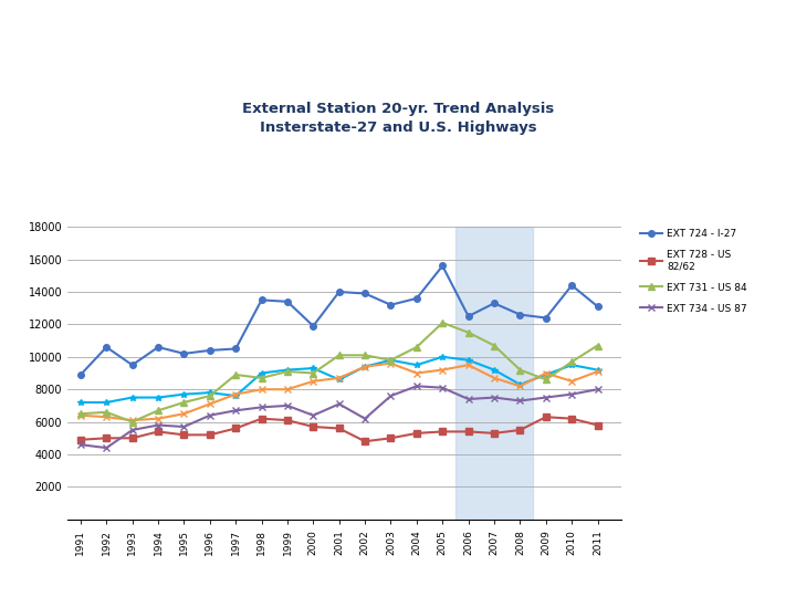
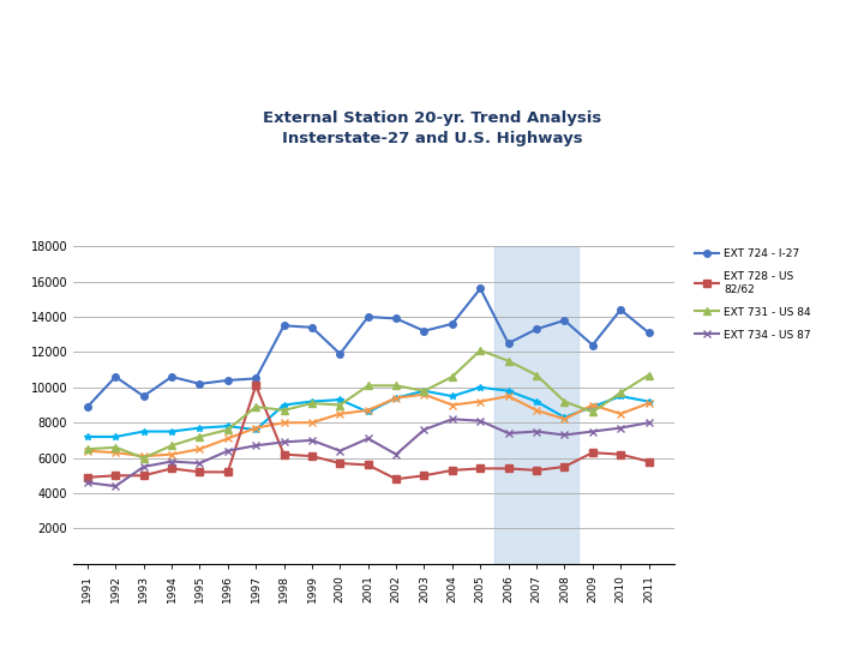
EXT 728 - US 82/62/1997: 5600 -> 10100
EXT 724 - I-27/2008: 12600 -> 13800
